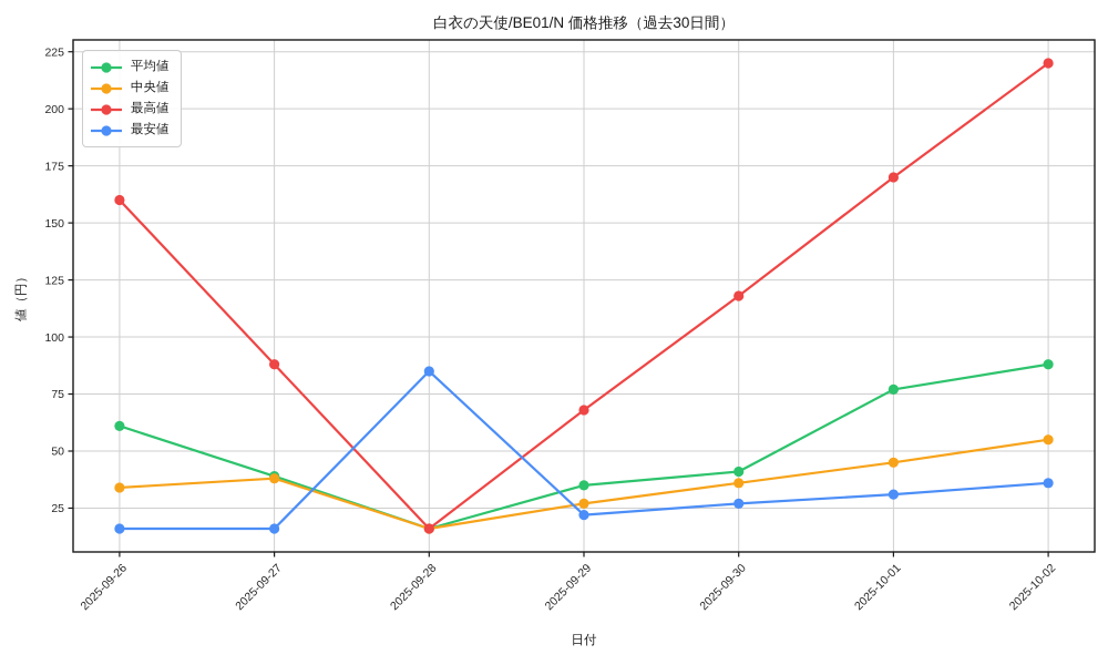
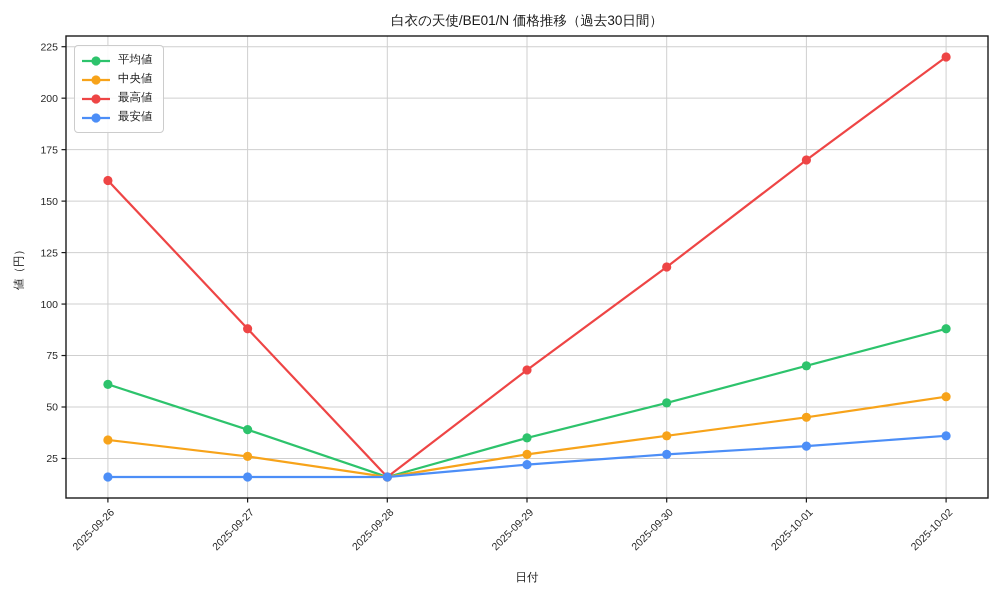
中央値/2025-09-27: 38 -> 26
最安値/2025-09-28: 85 -> 16
平均値/2025-09-30: 41 -> 52
平均値/2025-10-01: 77 -> 70
